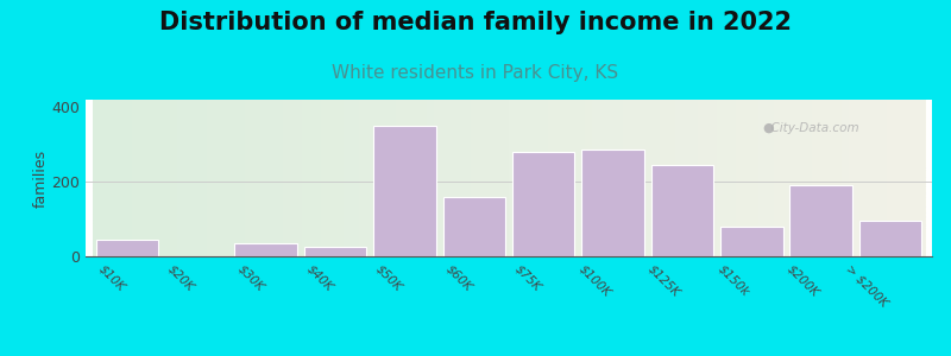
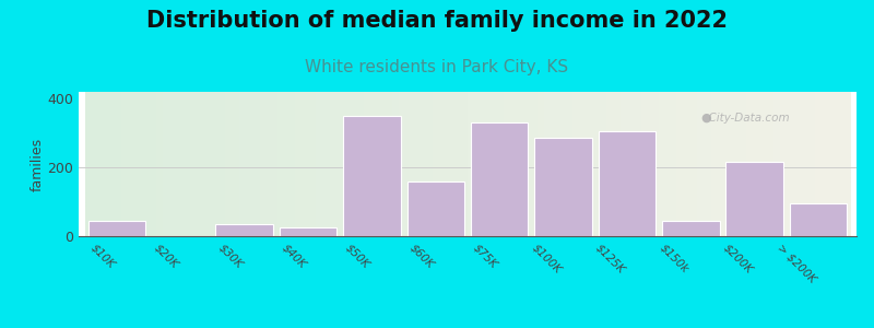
$75K: 280 -> 330
$125K: 245 -> 305
$150k: 80 -> 45
$200K: 190 -> 215
